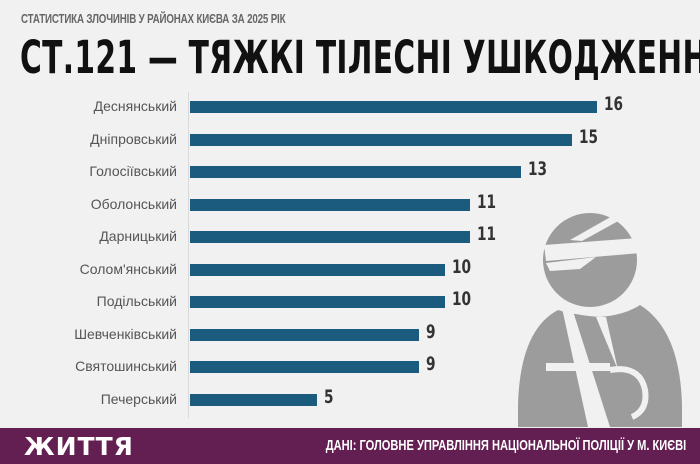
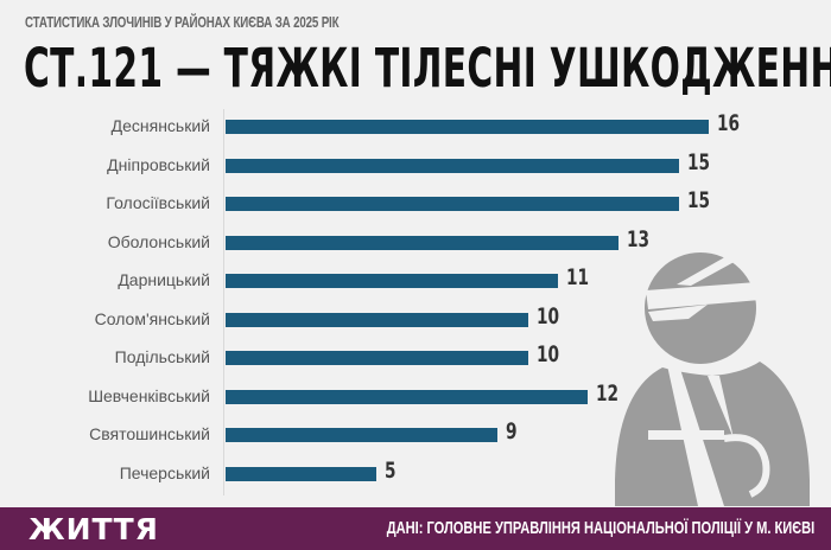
Голосіївський: 13 -> 15
Оболонський: 11 -> 13
Шевченківський: 9 -> 12
